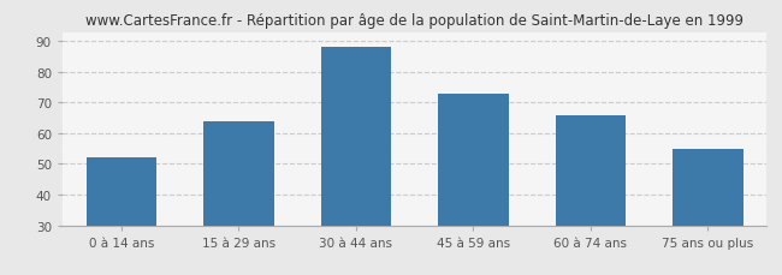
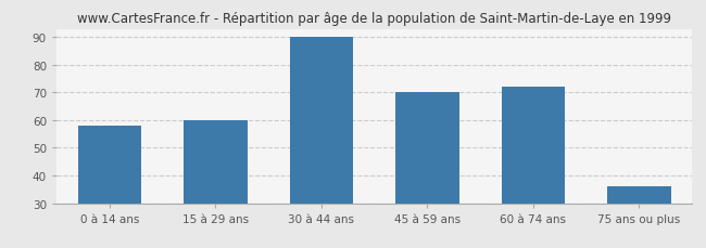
0 à 14 ans: 52 -> 58
15 à 29 ans: 64 -> 60
30 à 44 ans: 88 -> 90
45 à 59 ans: 73 -> 70
60 à 74 ans: 66 -> 72
75 ans ou plus: 55 -> 36
